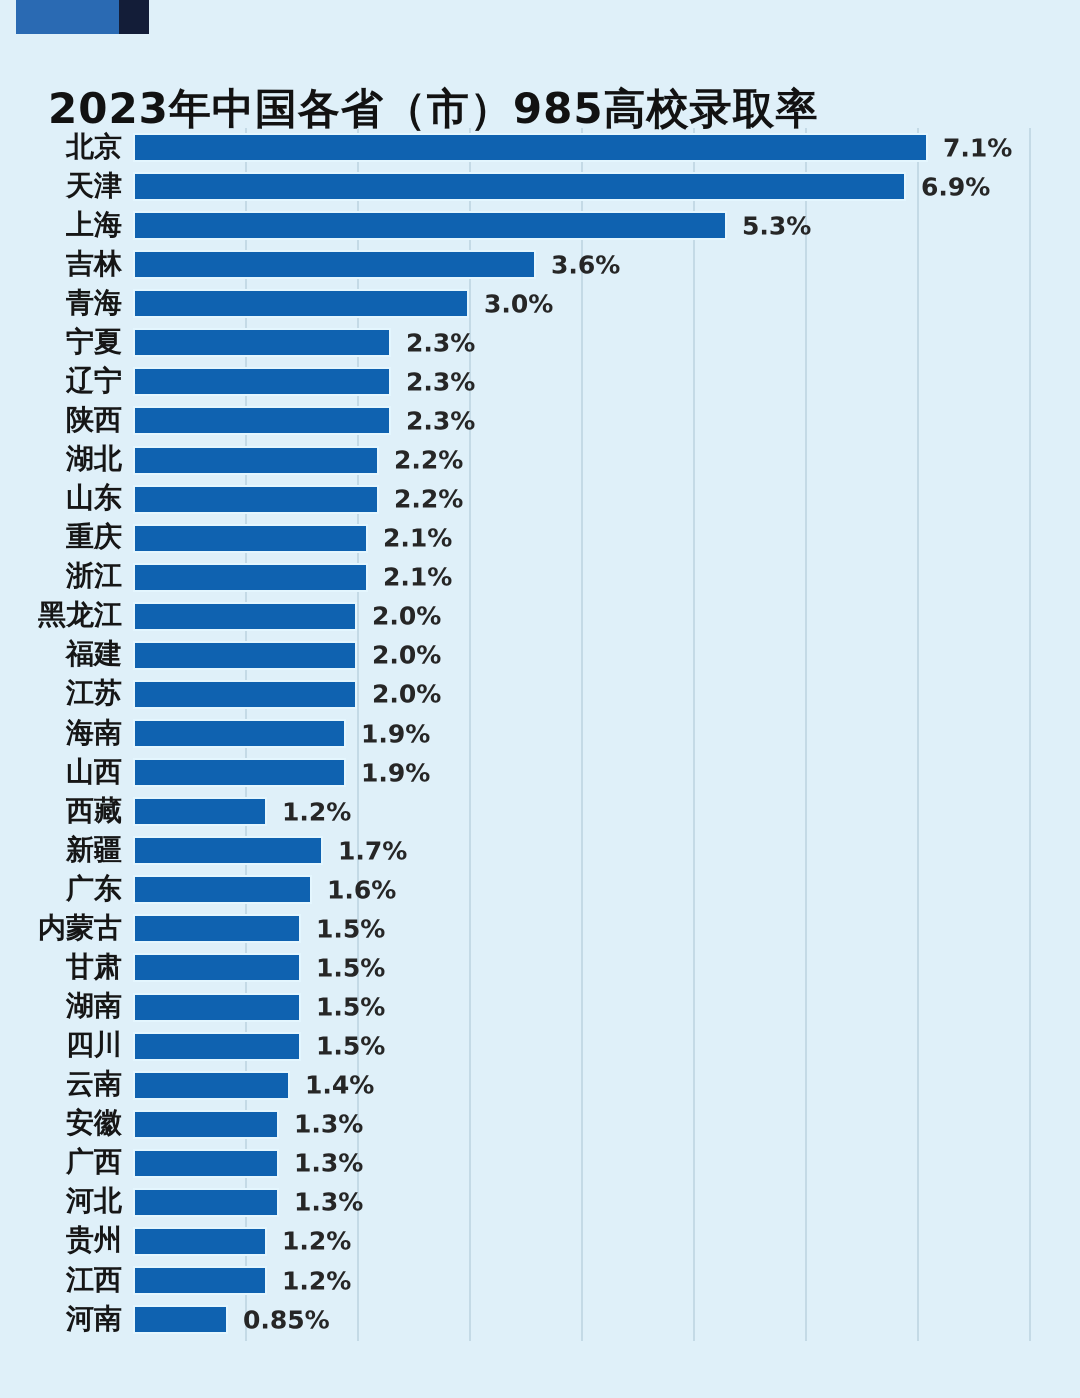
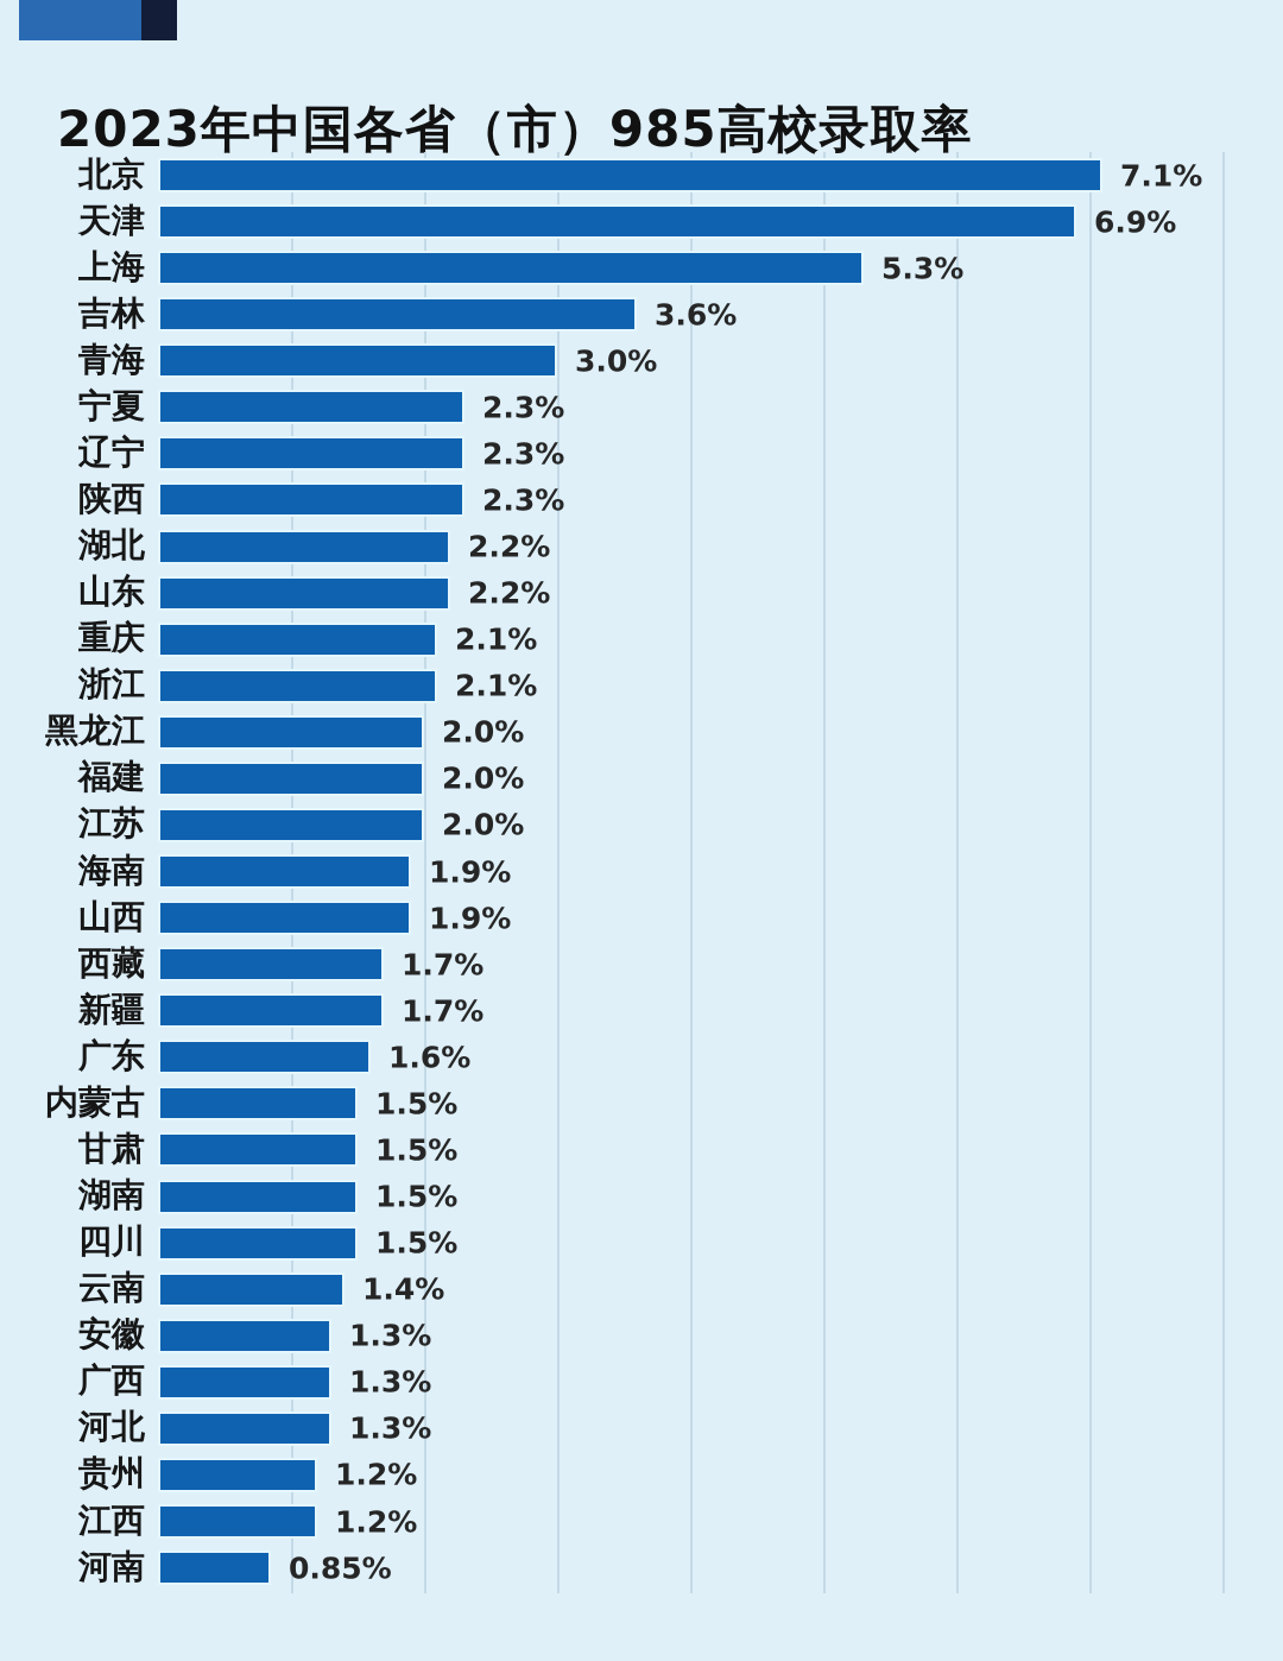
西藏: 1.2% -> 1.7%
